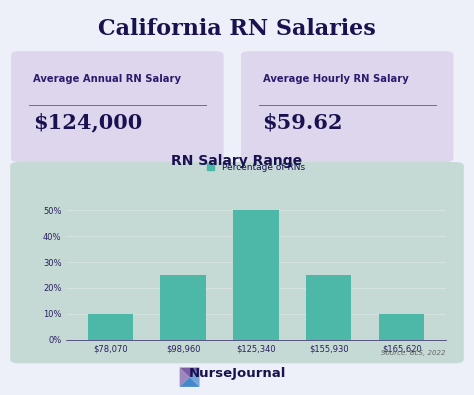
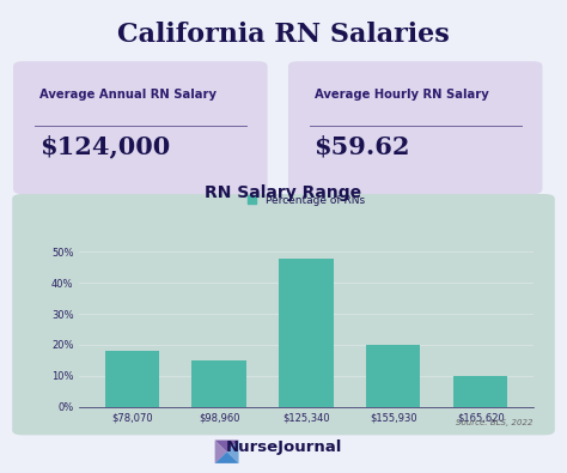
$78,070: 10% -> 18%
$98,960: 25% -> 15%
$125,340: 50% -> 48%
$155,930: 25% -> 20%
